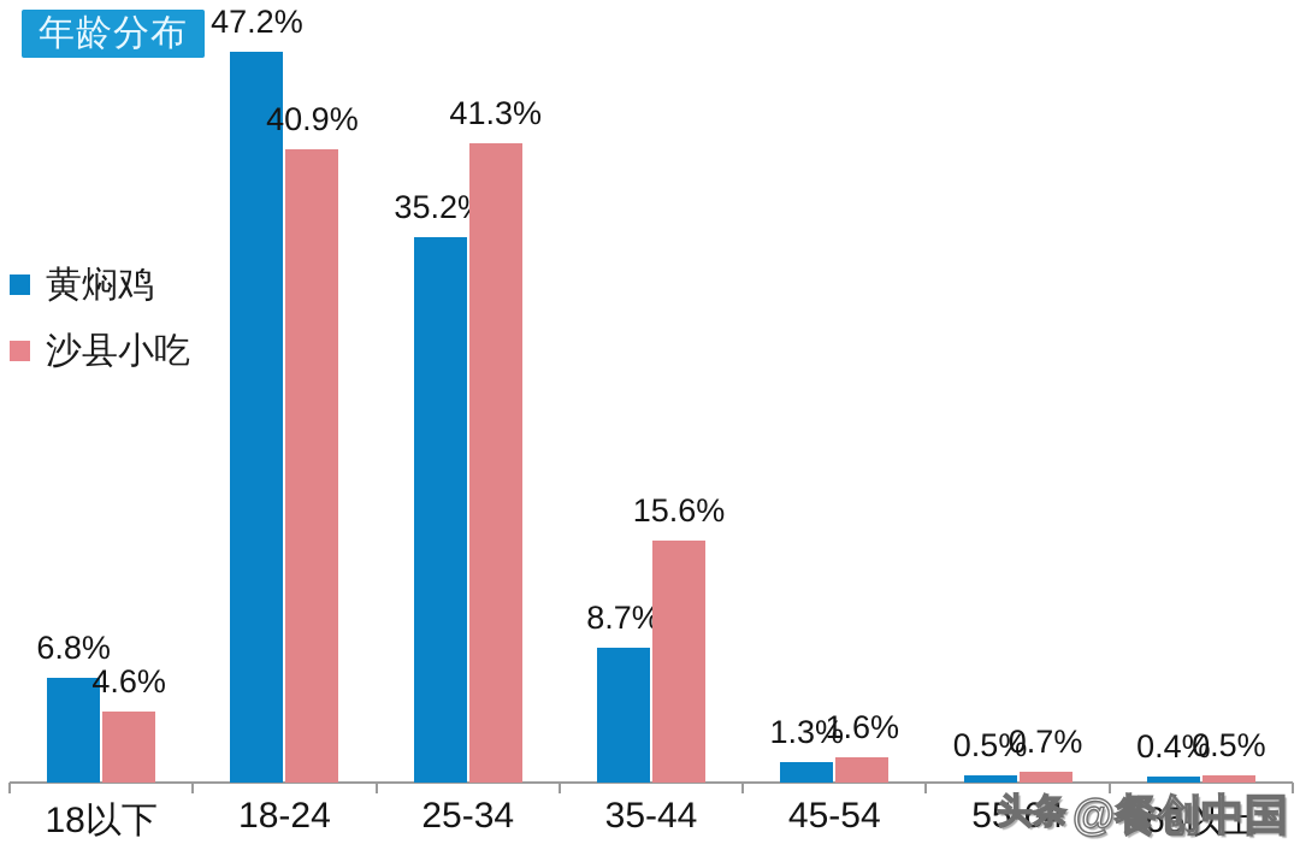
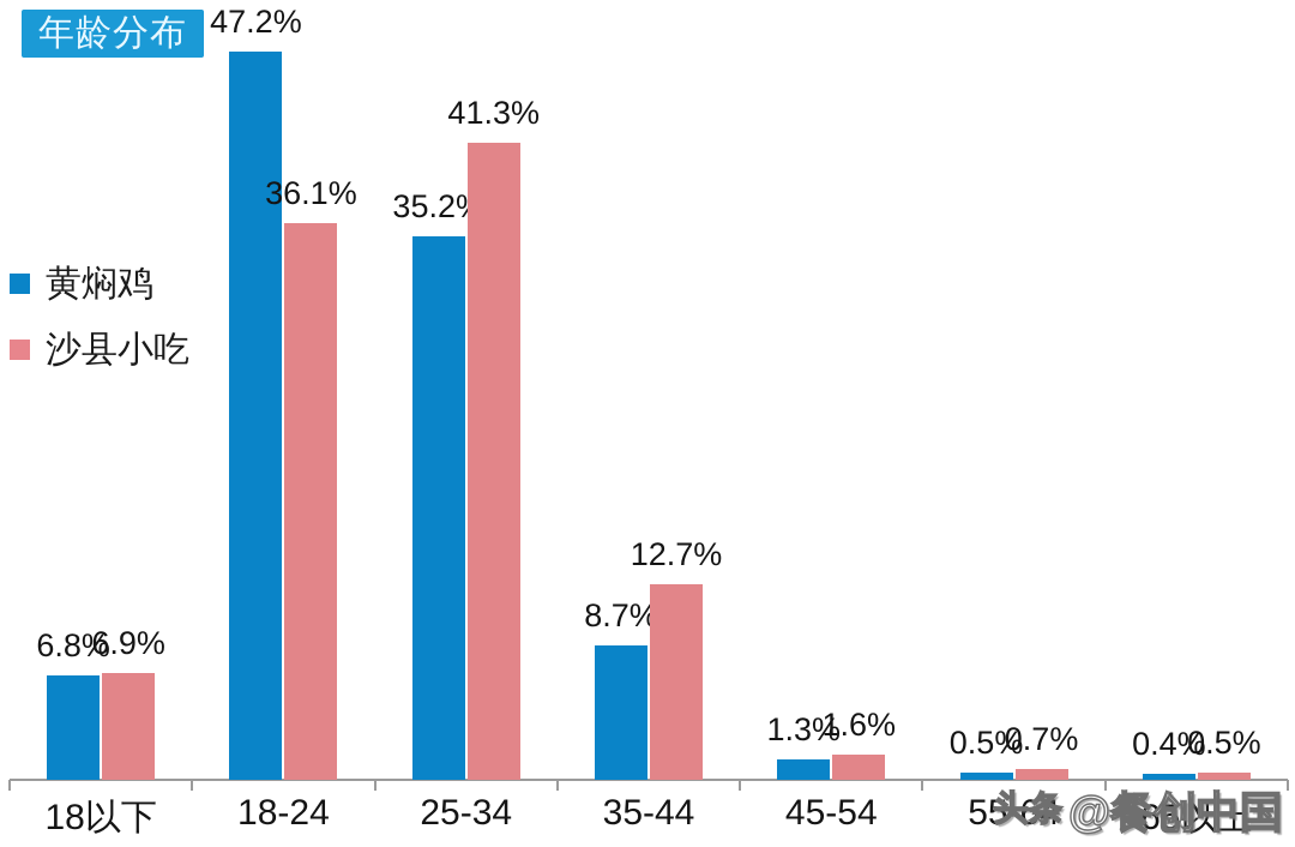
沙县小吃/18以下: 4.6% -> 6.9%
沙县小吃/18-24: 40.9% -> 36.1%
沙县小吃/35-44: 15.6% -> 12.7%
